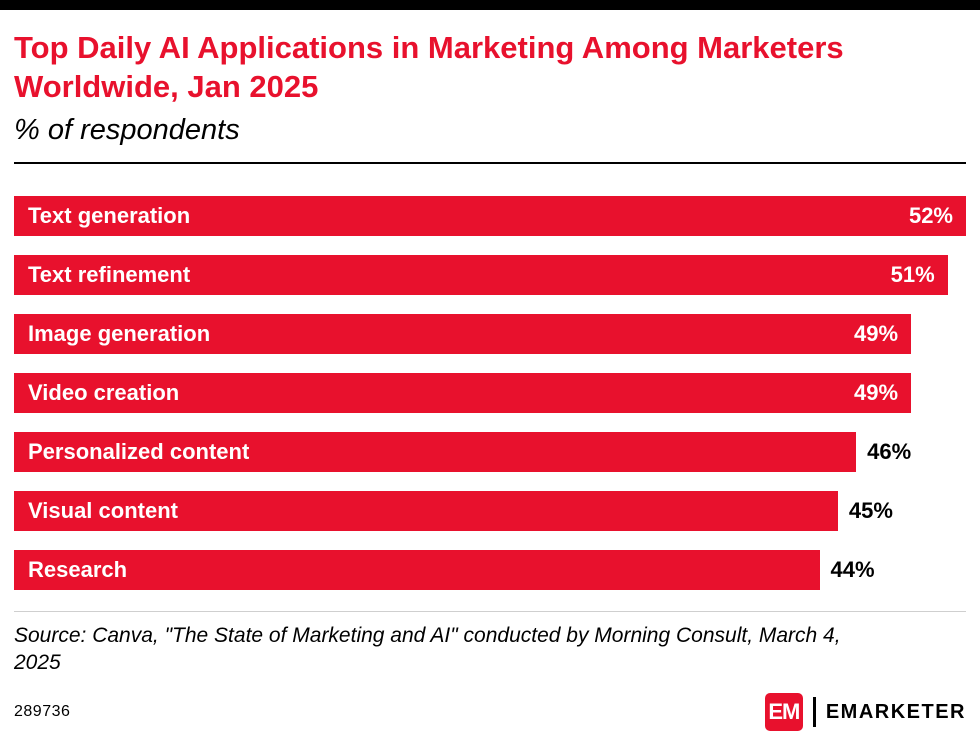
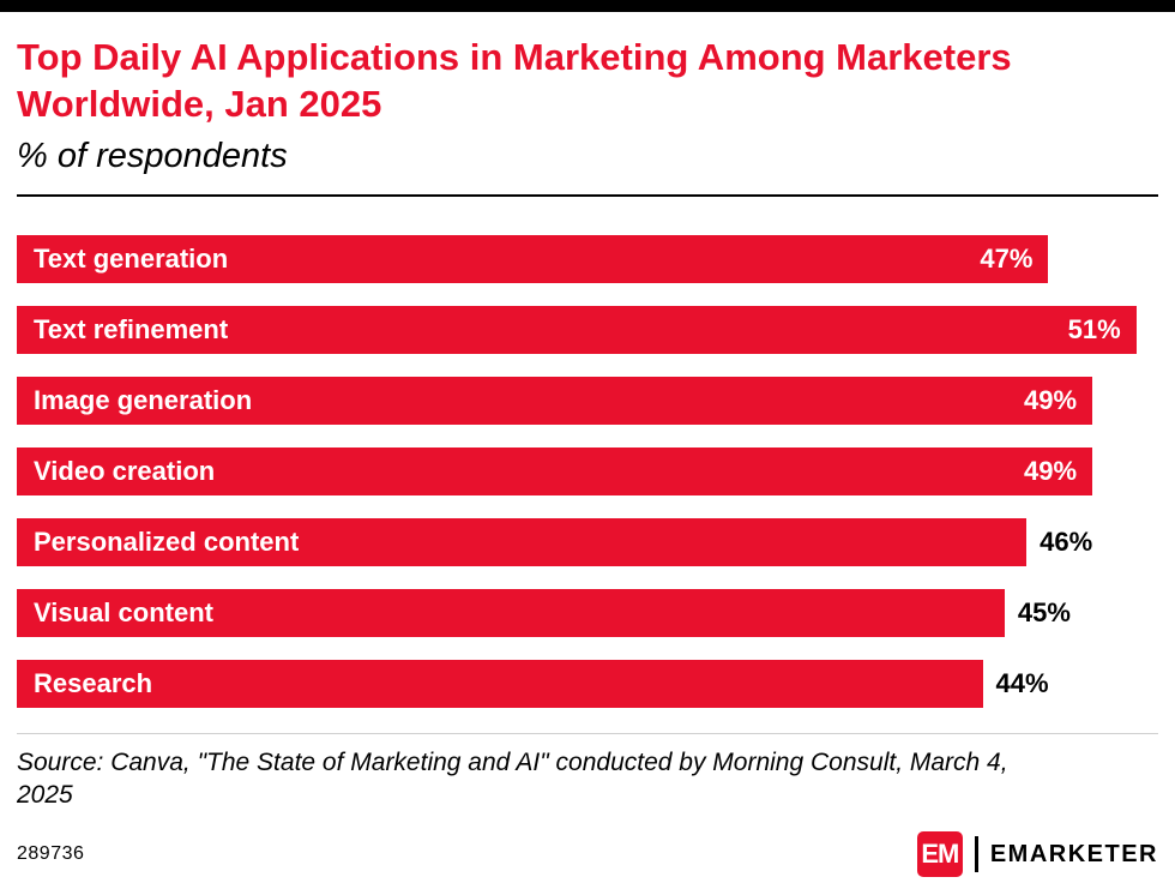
Text generation: 52% -> 47%
